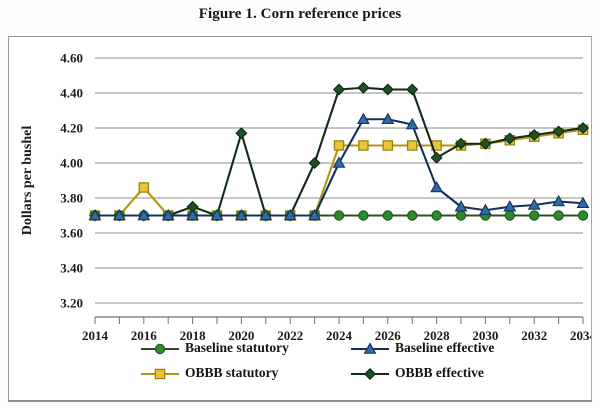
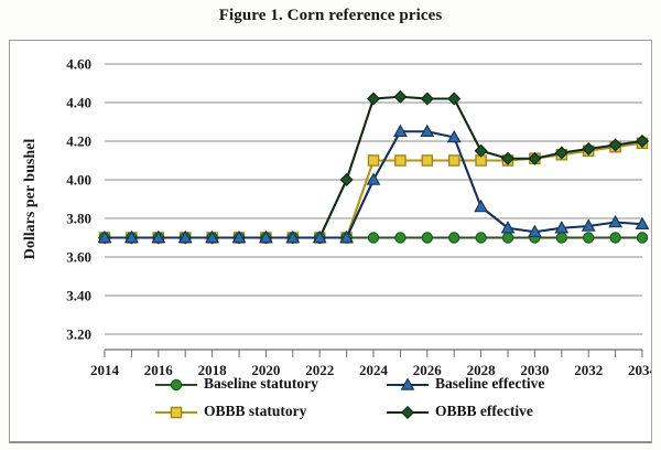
OBBB statutory/2016: 3.86 -> 3.70
OBBB effective/2018: 3.75 -> 3.70
OBBB effective/2020: 4.17 -> 3.70
OBBB effective/2028: 4.03 -> 4.15
